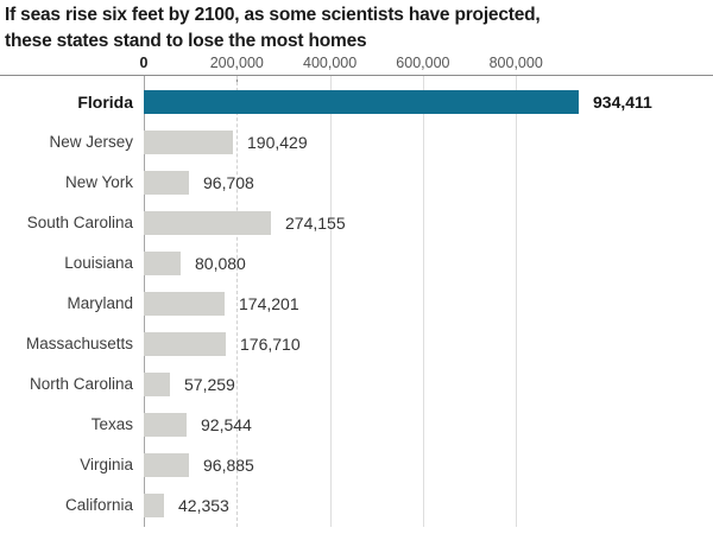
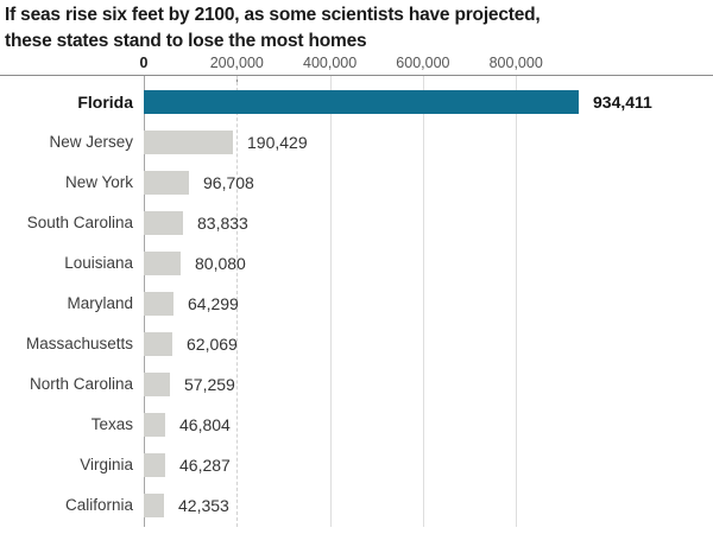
South Carolina: 274,155 -> 83,833
Maryland: 174,201 -> 64,299
Massachusetts: 176,710 -> 62,069
Texas: 92,544 -> 46,804
Virginia: 96,885 -> 46,287
